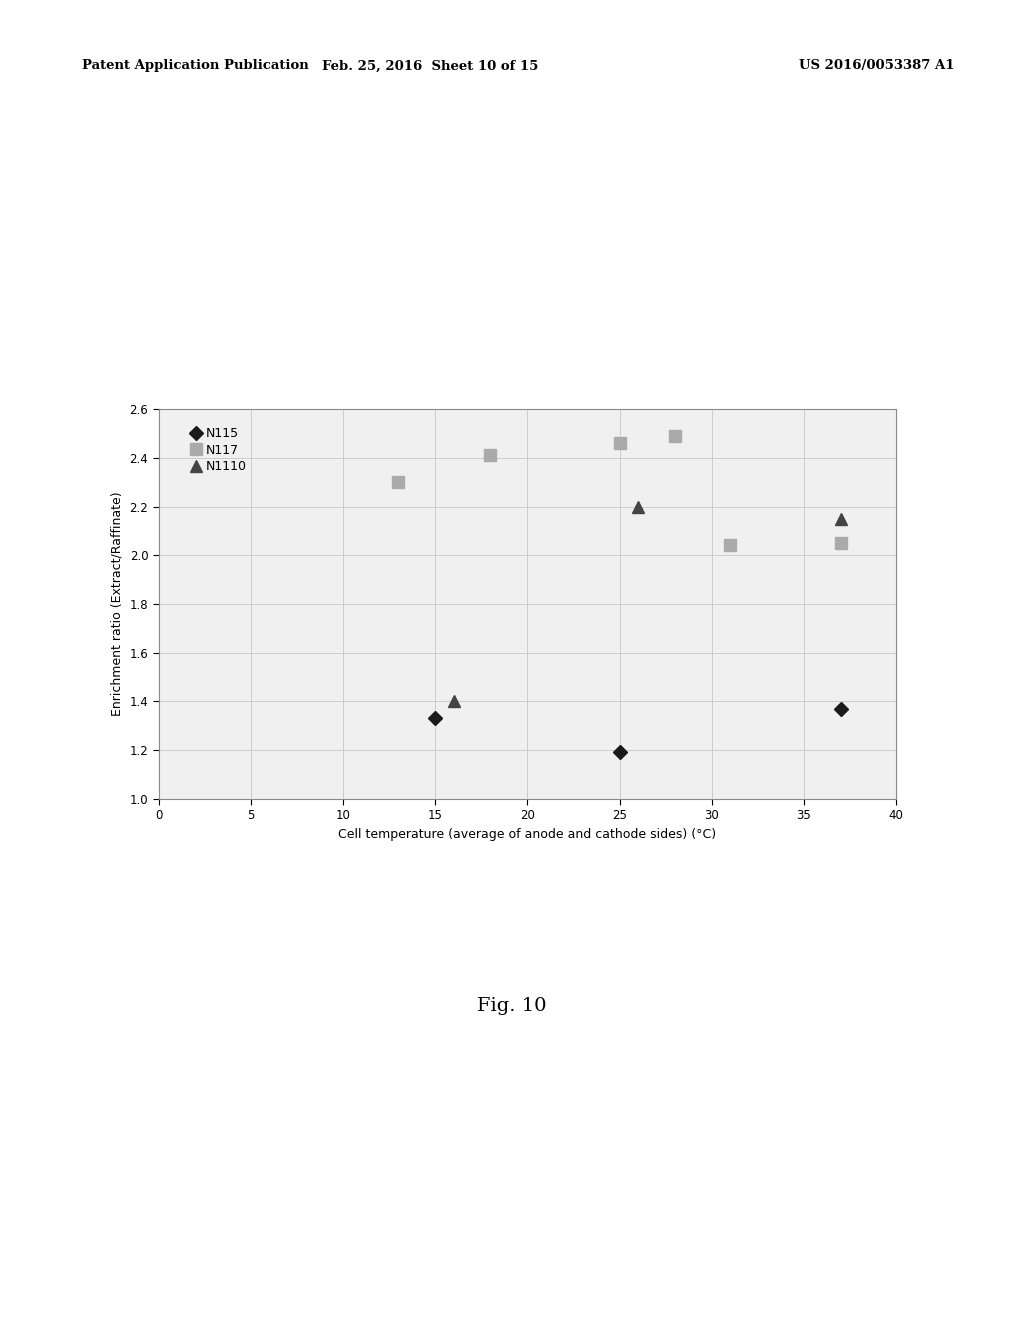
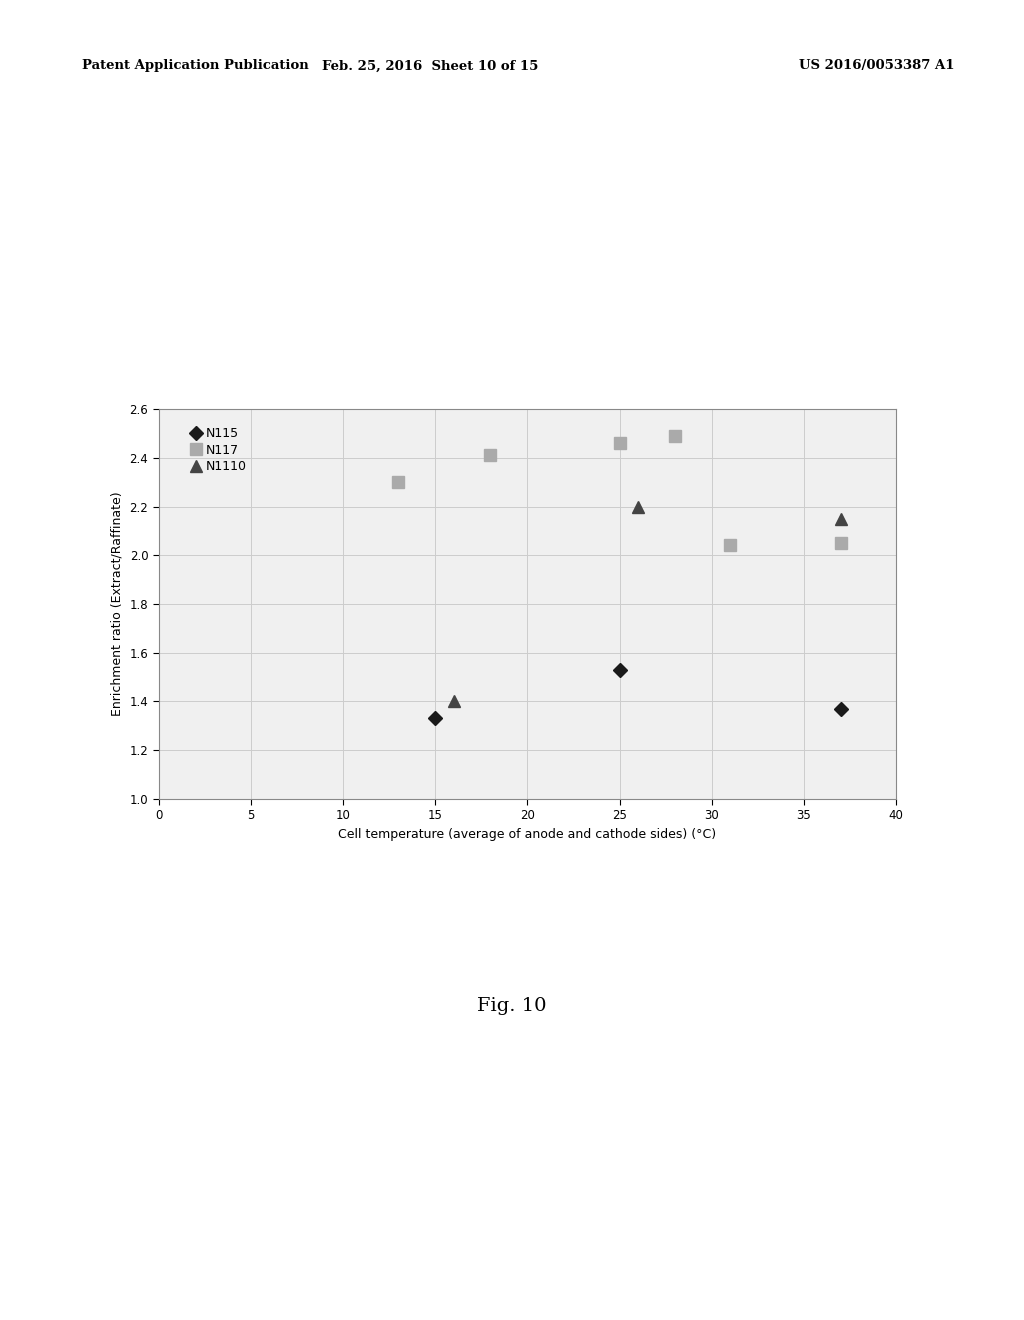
N115/25: 1.19 -> 1.53
